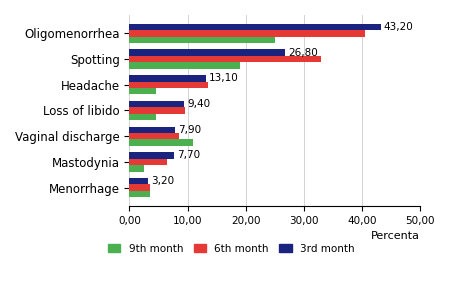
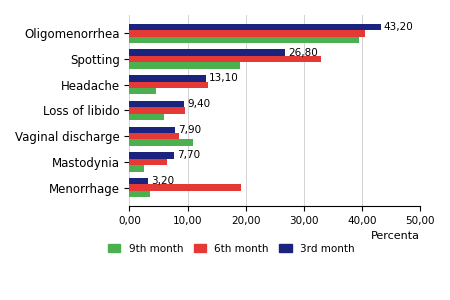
9th month/Oligomenorrhea: 25,0 -> 39,4
9th month/Loss of libido: 4,5 -> 6,0
6th month/Menorrhage: 3,5 -> 19,2
